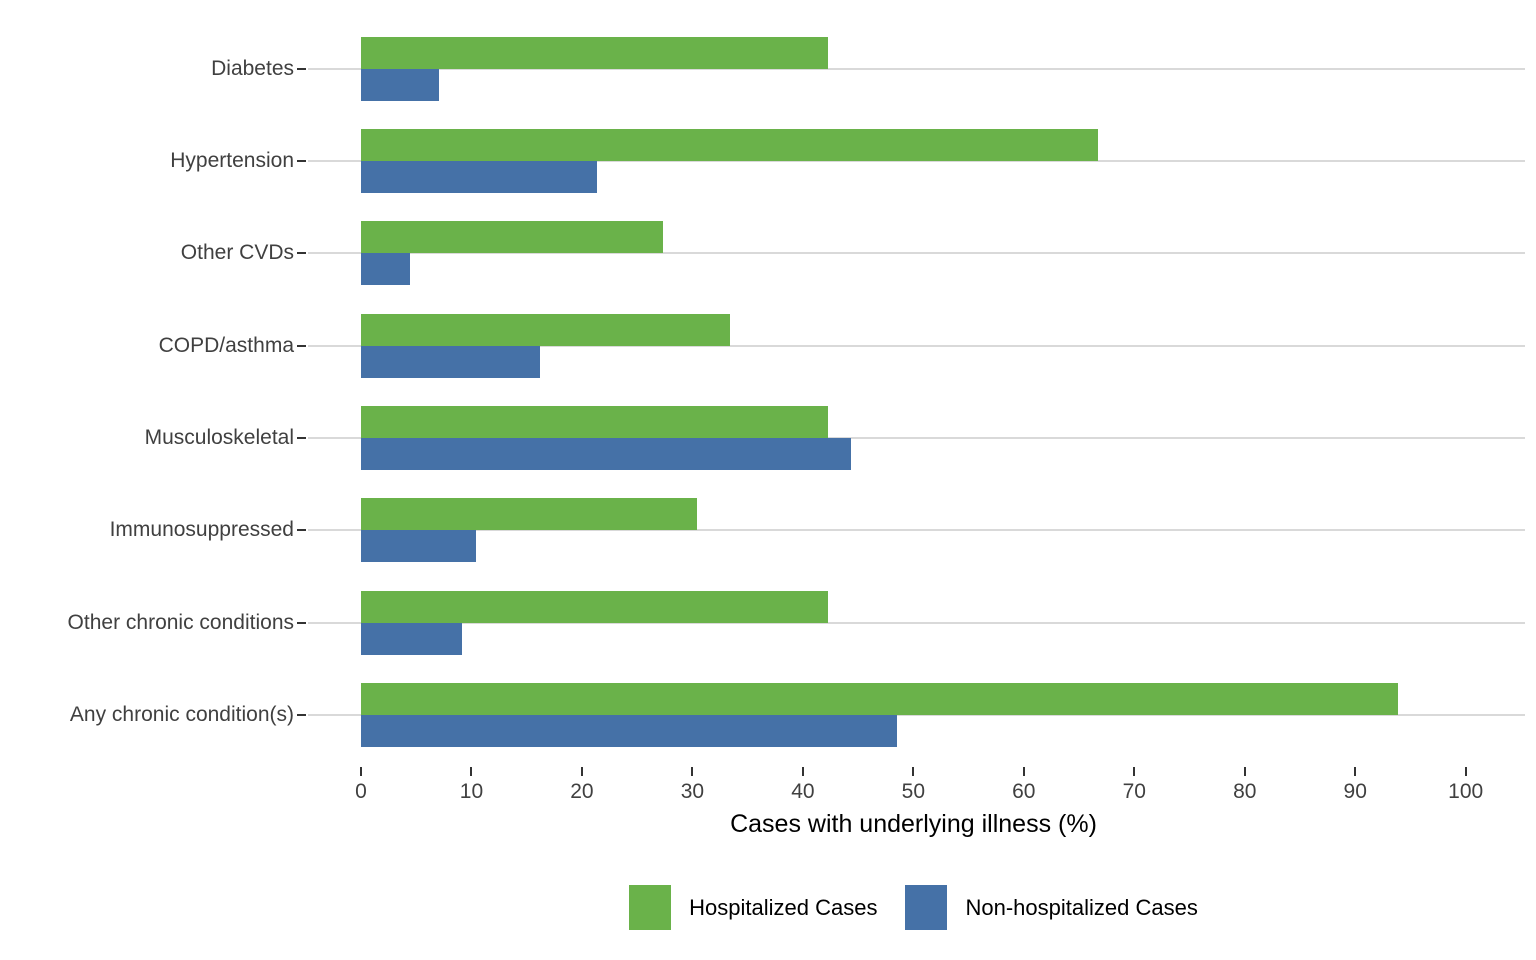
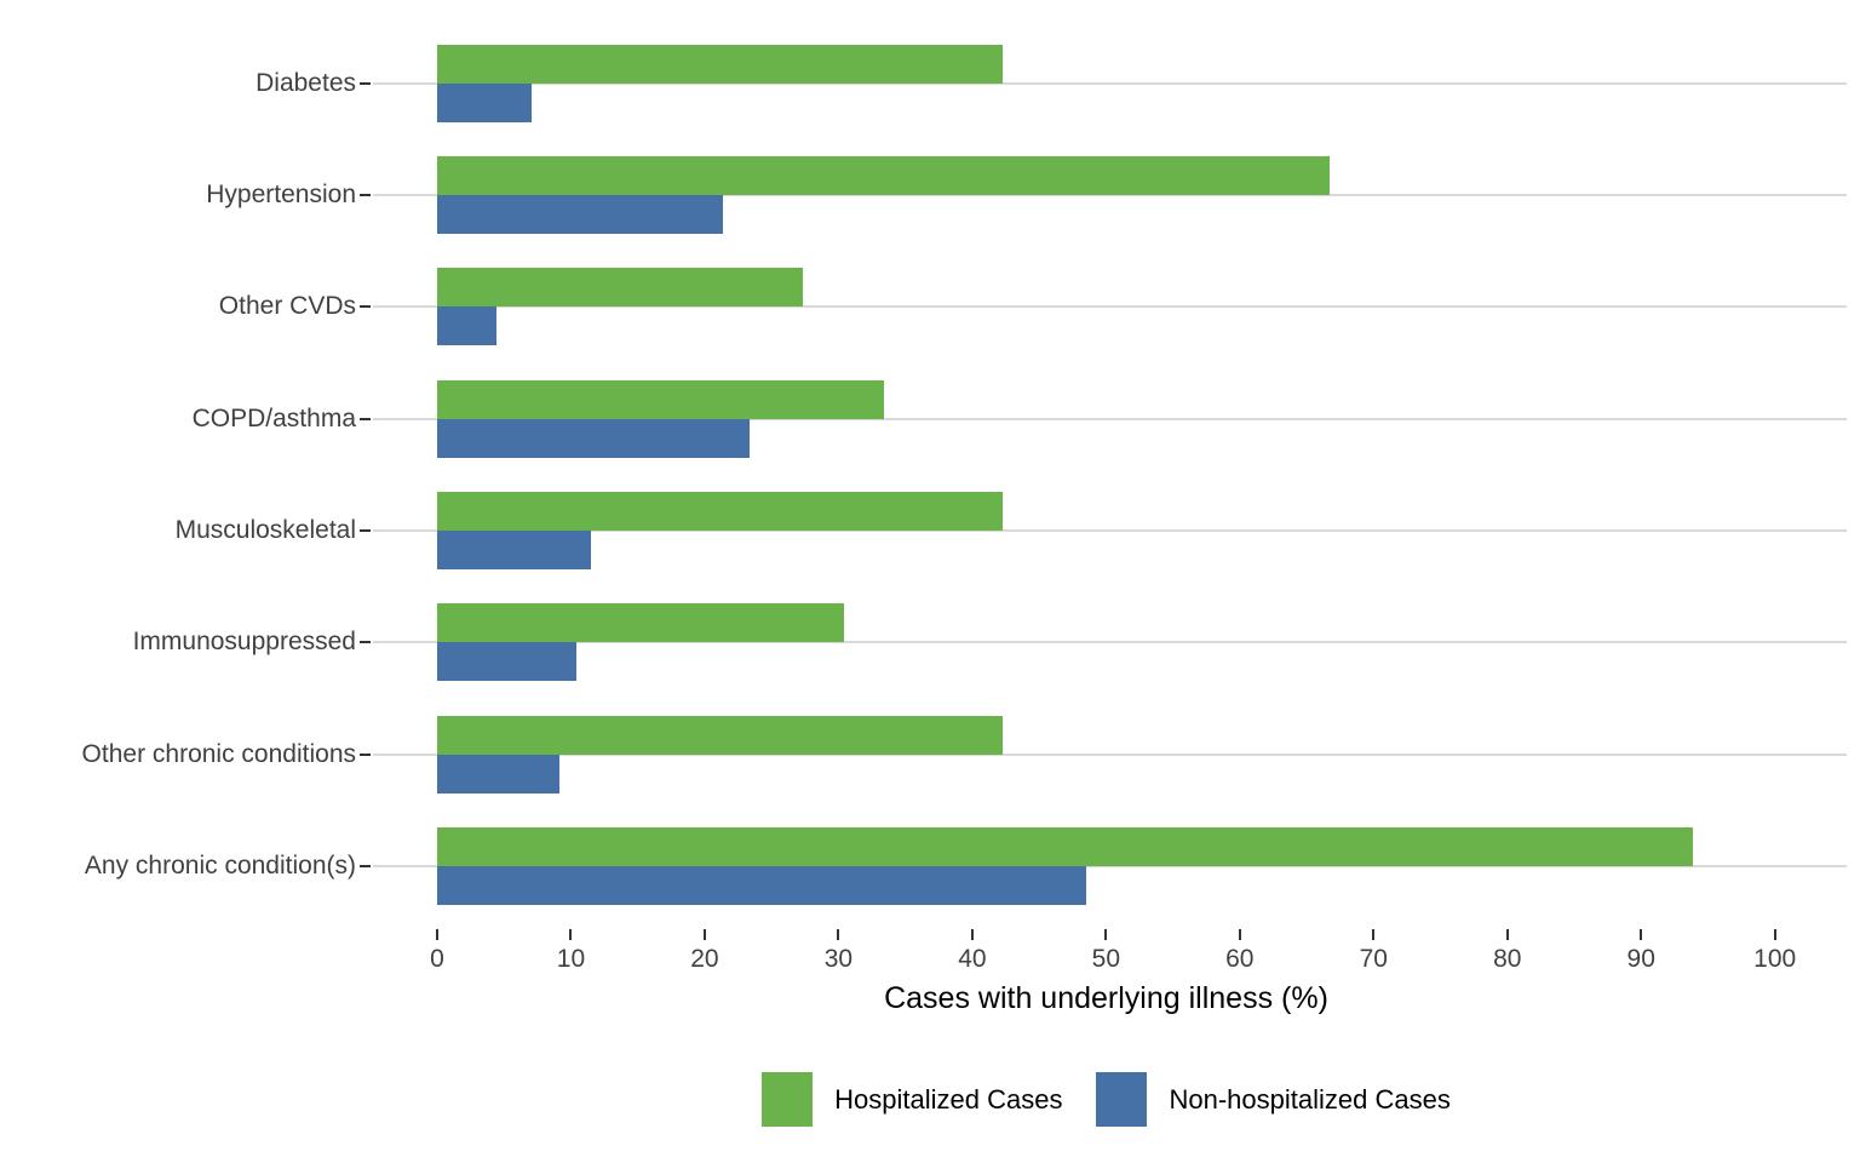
Non-hospitalized Cases/COPD/asthma: 16.2 -> 23.4
Non-hospitalized Cases/Musculoskeletal: 44.4 -> 11.5
